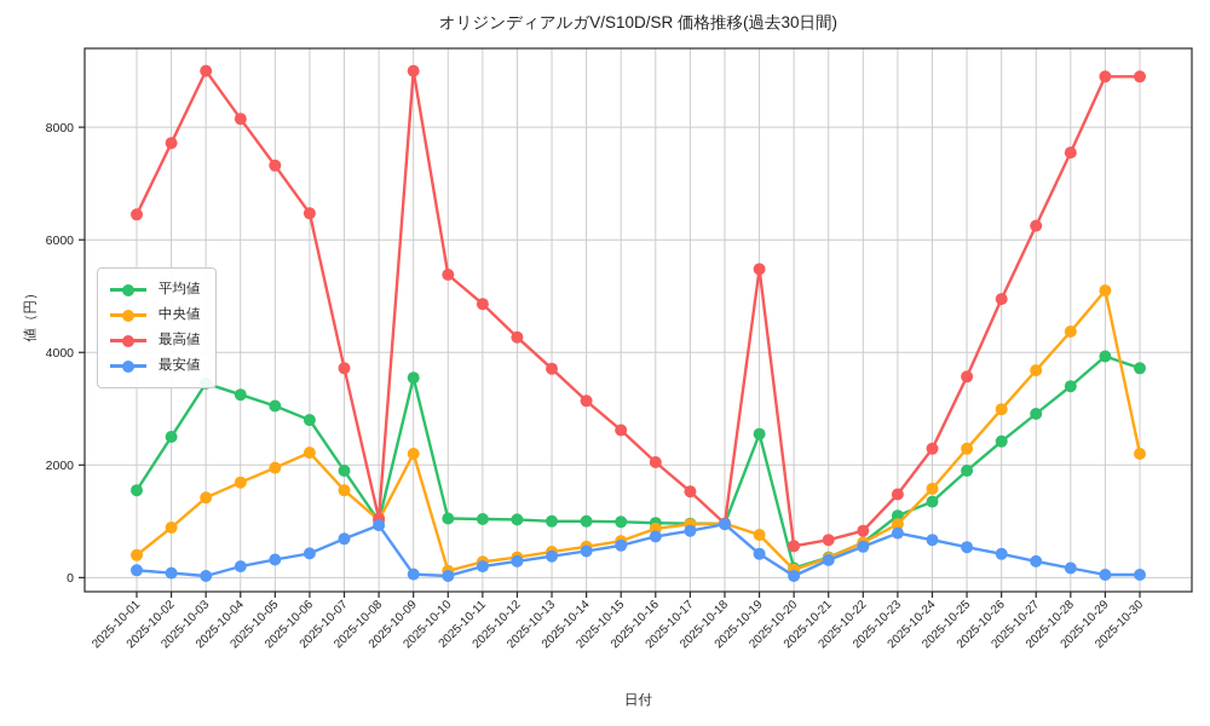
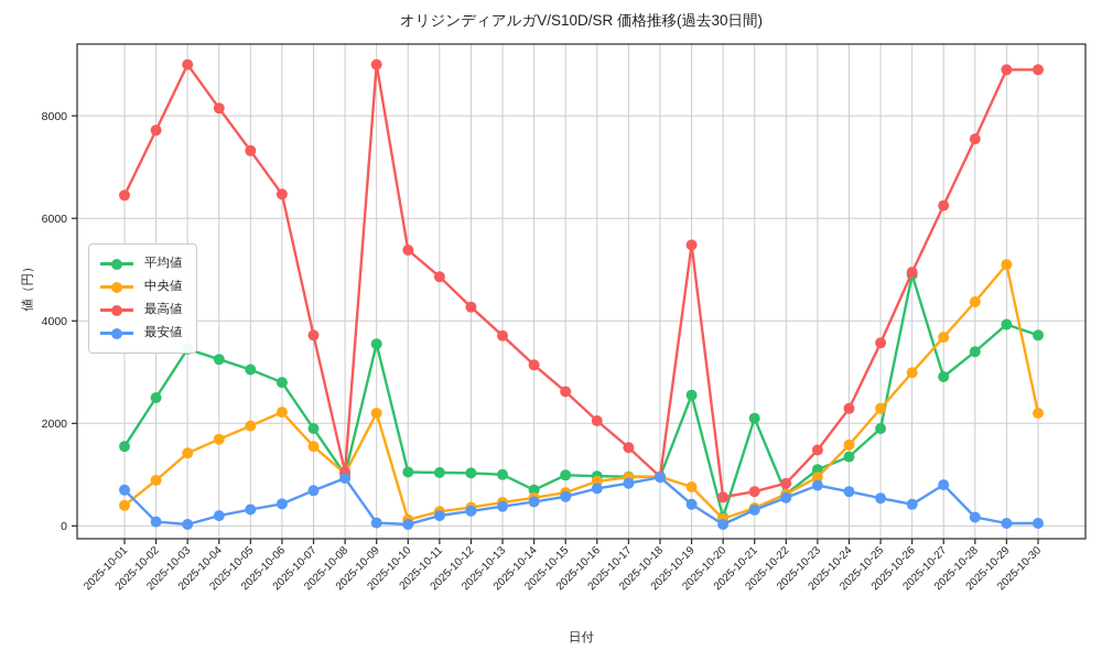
最安値/2025-10-01: 100 -> 700
平均値/2025-10-14: 1000 -> 700
平均値/2025-10-21: 400 -> 2100
平均値/2025-10-26: 2400 -> 4900
最安値/2025-10-27: 300 -> 800
